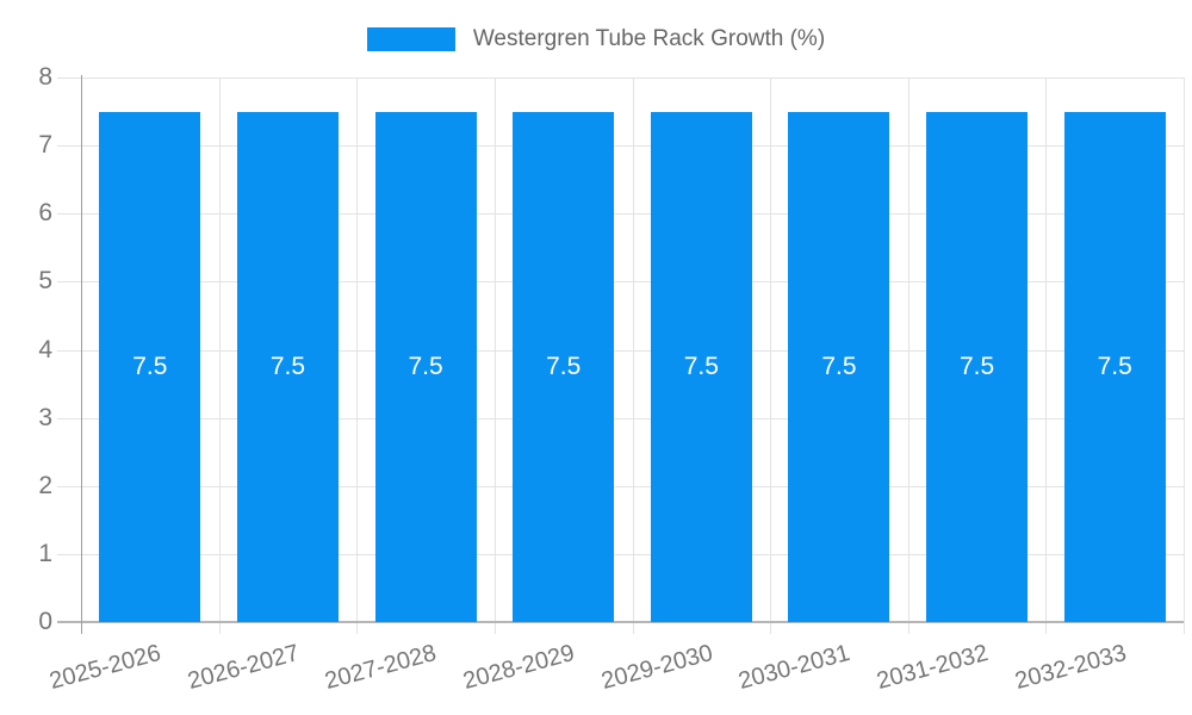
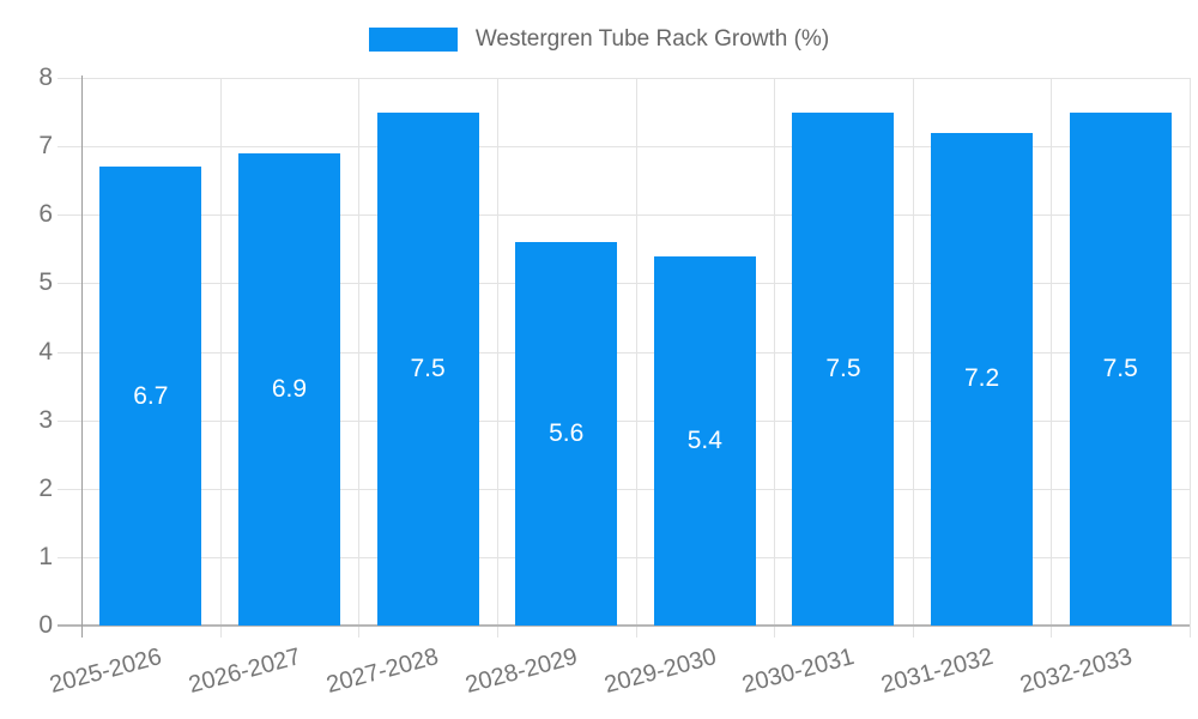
2025-2026: 7.5 -> 6.7
2026-2027: 7.5 -> 6.9
2028-2029: 7.5 -> 5.6
2029-2030: 7.5 -> 5.4
2031-2032: 7.5 -> 7.2
